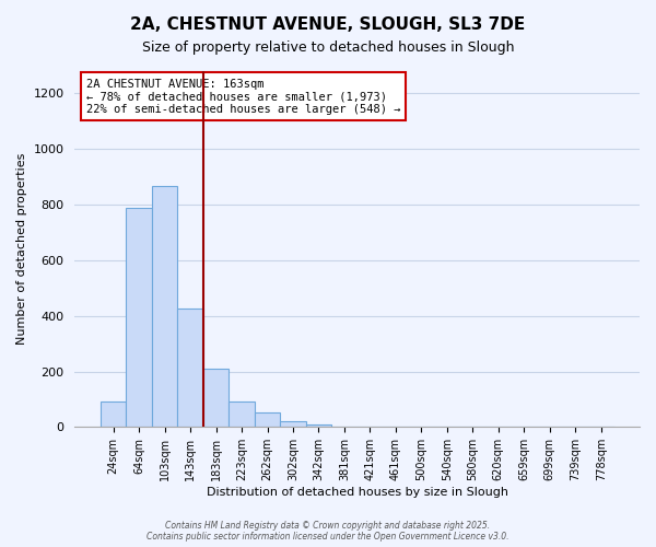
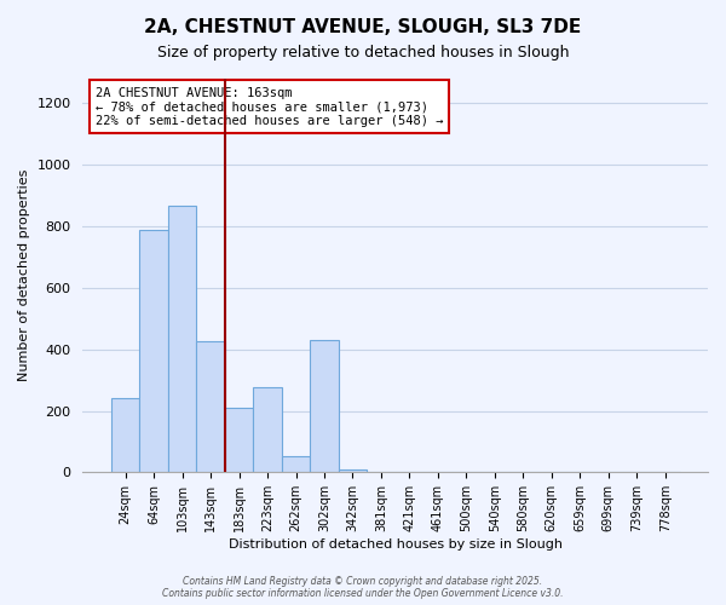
24sqm: 90 -> 240
223sqm: 90 -> 275
302sqm: 20 -> 430
